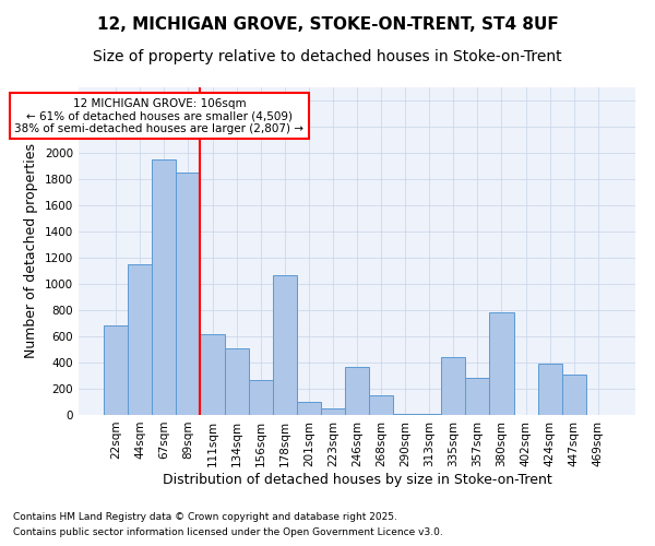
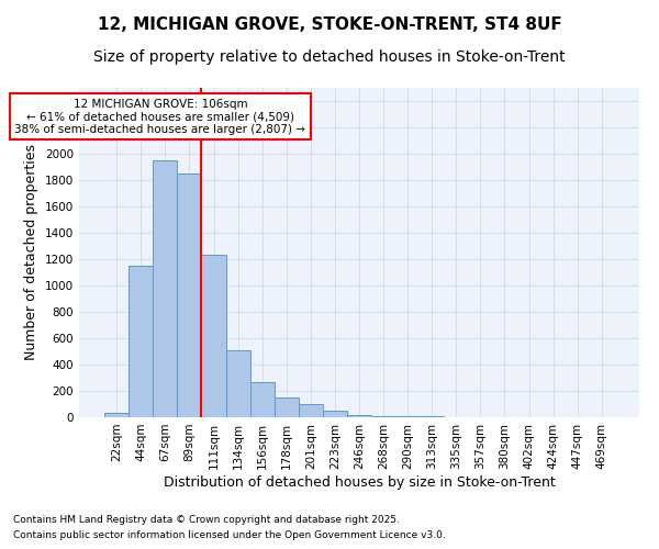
22sqm: 680 -> 30
111sqm: 620 -> 1230
178sqm: 1070 -> 150
246sqm: 370 -> 20
268sqm: 150 -> 10
335sqm: 440 -> 0
357sqm: 280 -> 0
380sqm: 780 -> 0
424sqm: 390 -> 0
447sqm: 310 -> 0
